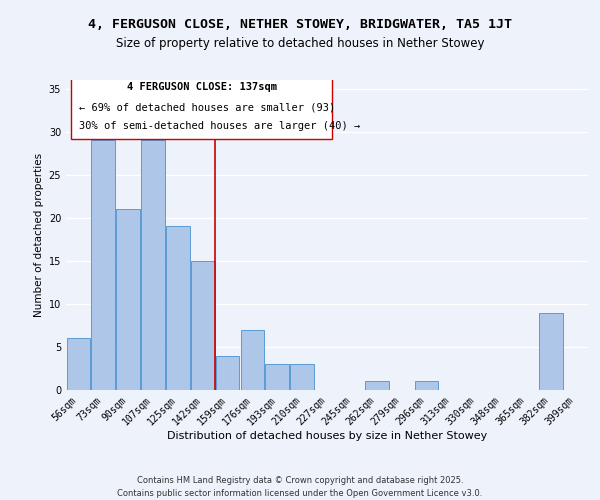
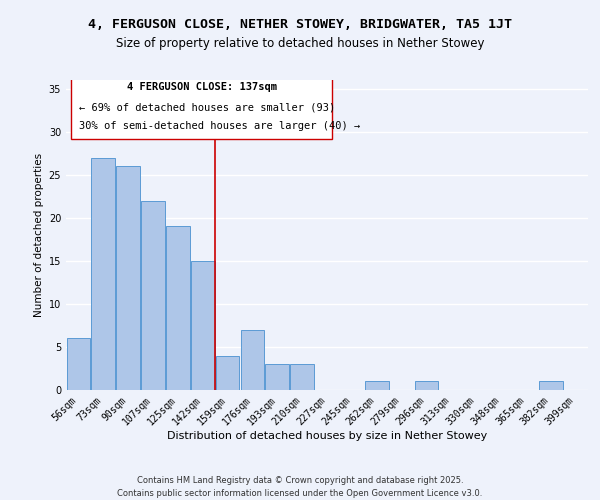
73sqm: 29 -> 27
90sqm: 21 -> 26
107sqm: 29 -> 22
382sqm: 9 -> 1
